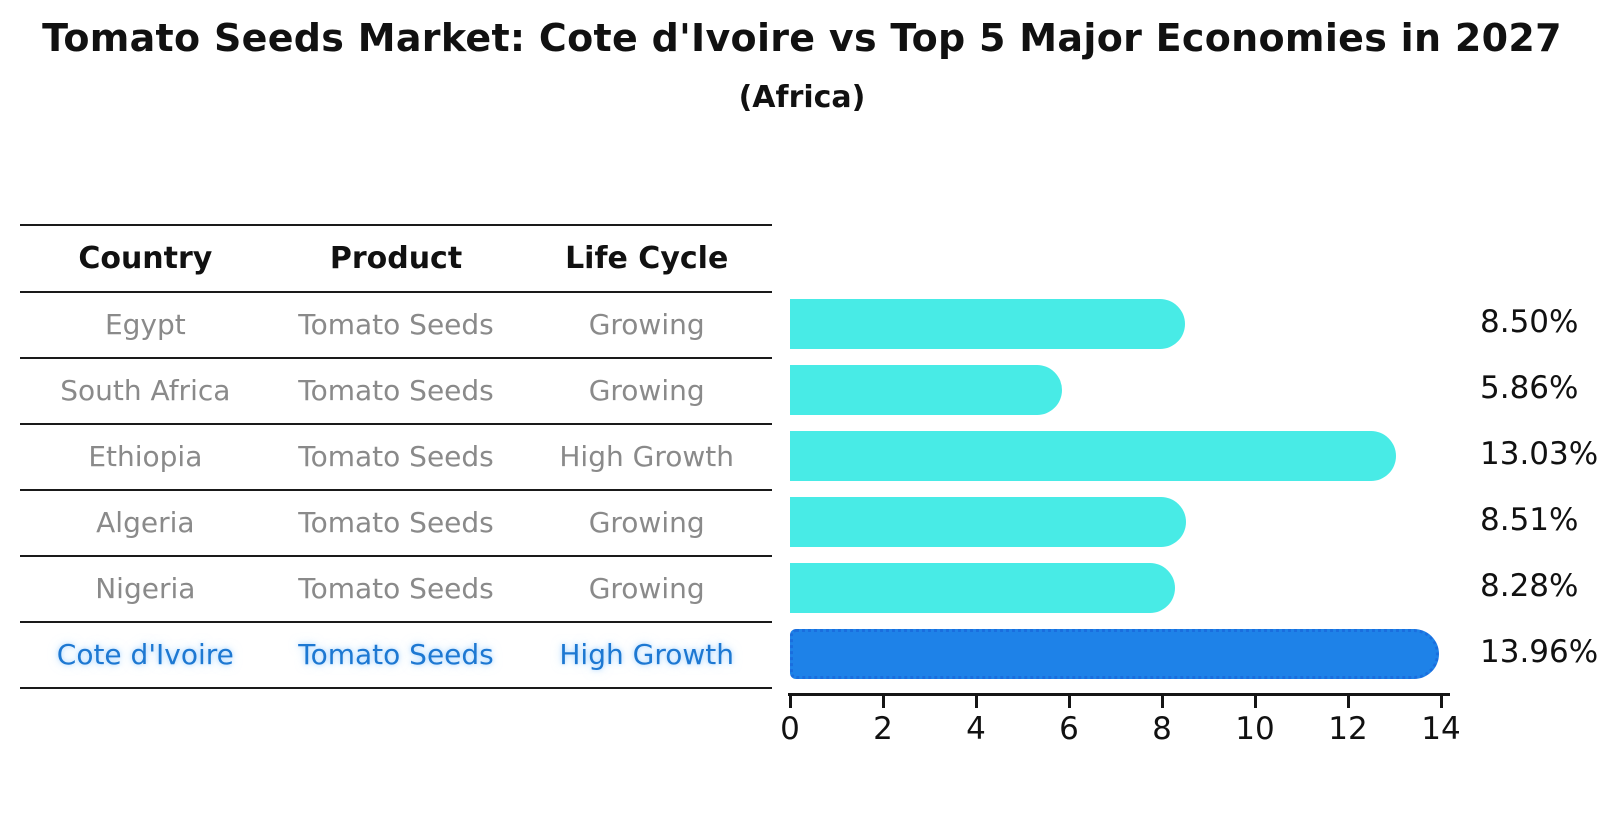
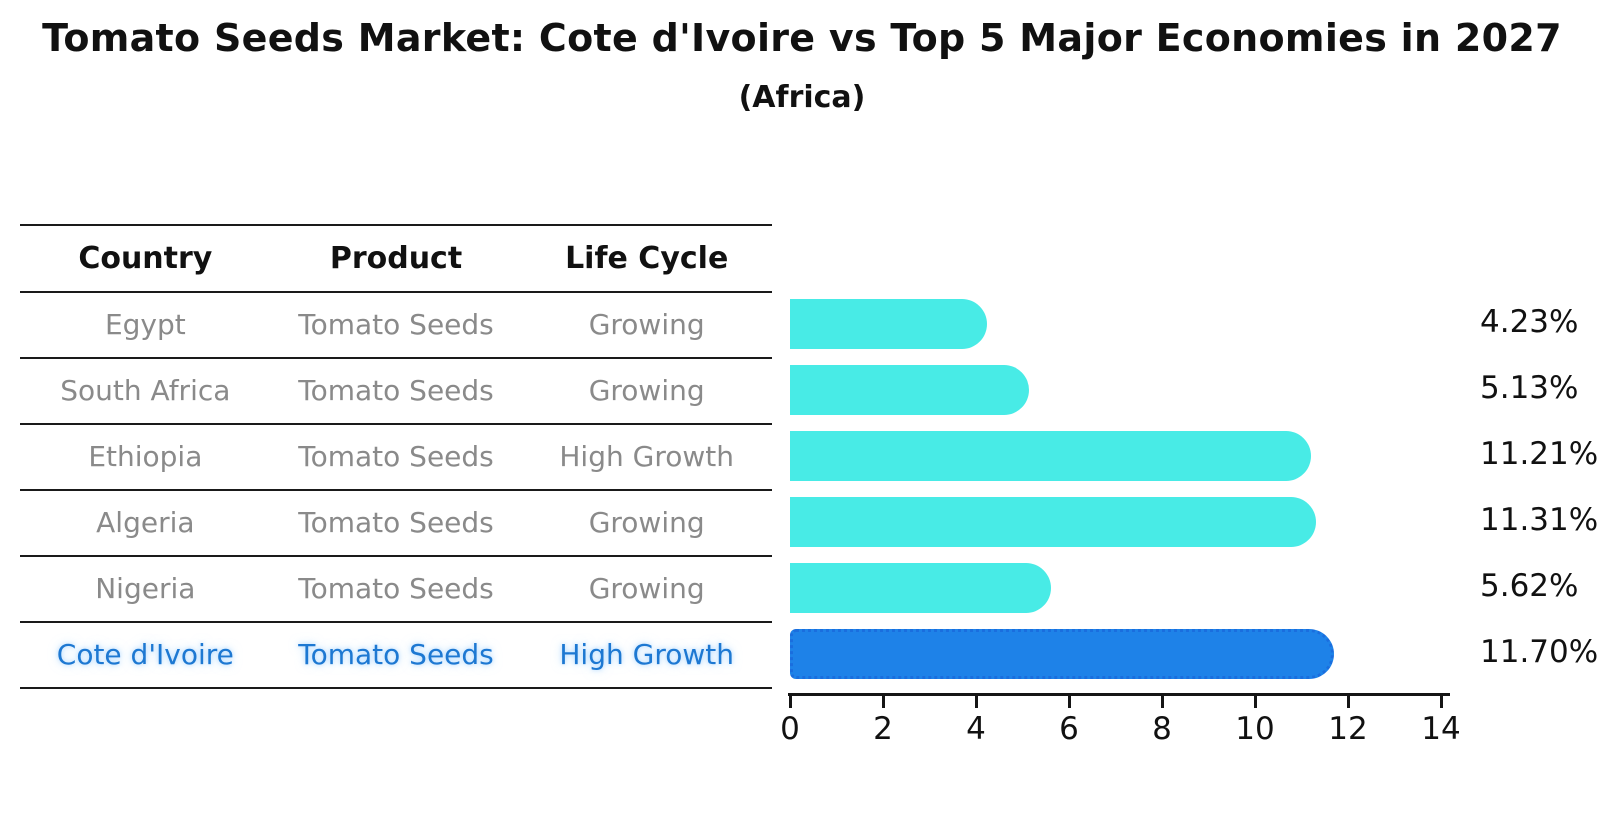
Egypt: 8.50% -> 4.23%
South Africa: 5.86% -> 5.13%
Ethiopia: 13.03% -> 11.21%
Algeria: 8.51% -> 11.31%
Nigeria: 8.28% -> 5.62%
Cote d'Ivoire: 13.96% -> 11.70%
